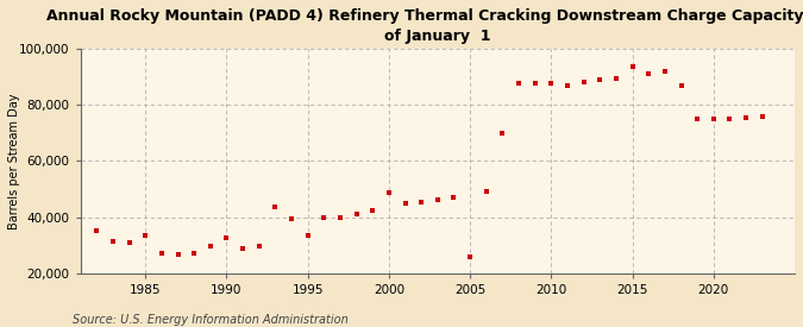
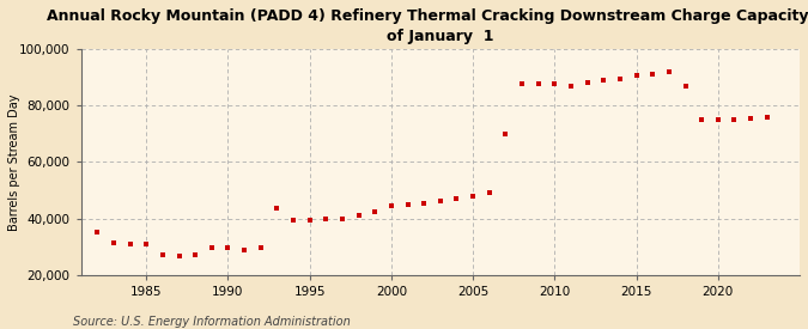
1985: 33,500 -> 31,000
1990: 32,500 -> 29,500
1995: 33,500 -> 39,500
2000: 48,500 -> 44,500
2005: 26,000 -> 48,000
2015: 93,500 -> 90,500
